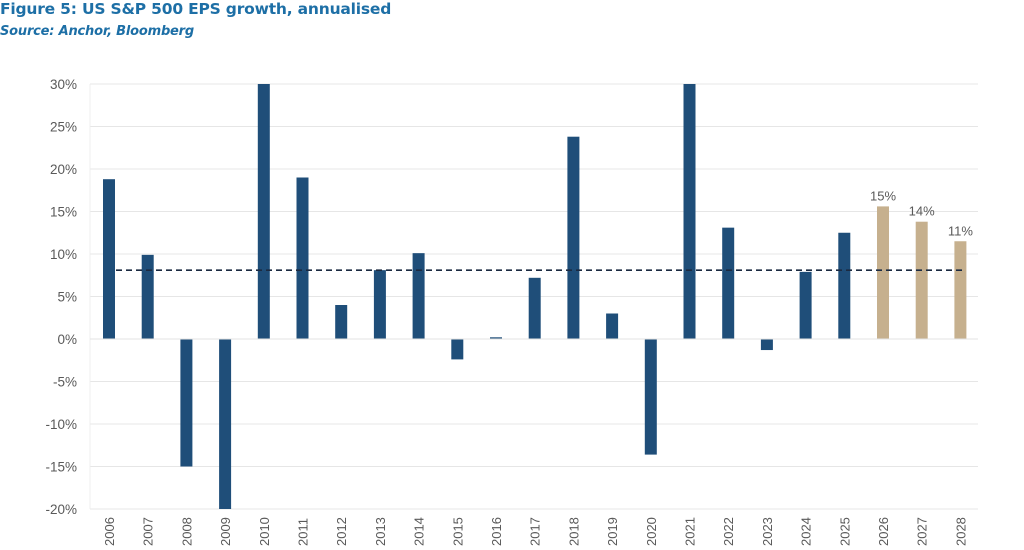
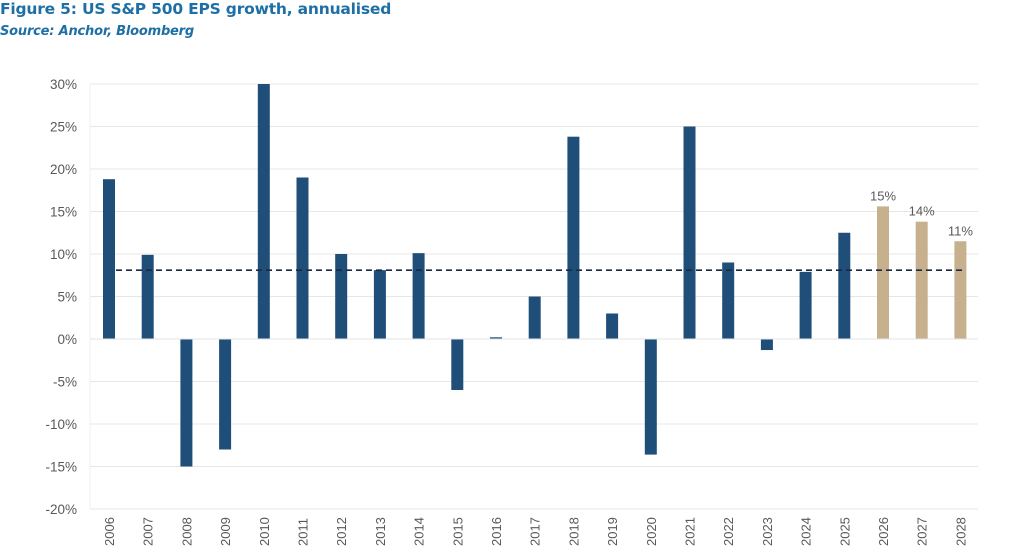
2009: -20% -> -13%
2012: 4% -> 10%
2015: -2% -> -6%
2017: 7% -> 5%
2021: 30% -> 25%
2022: 13% -> 9%
